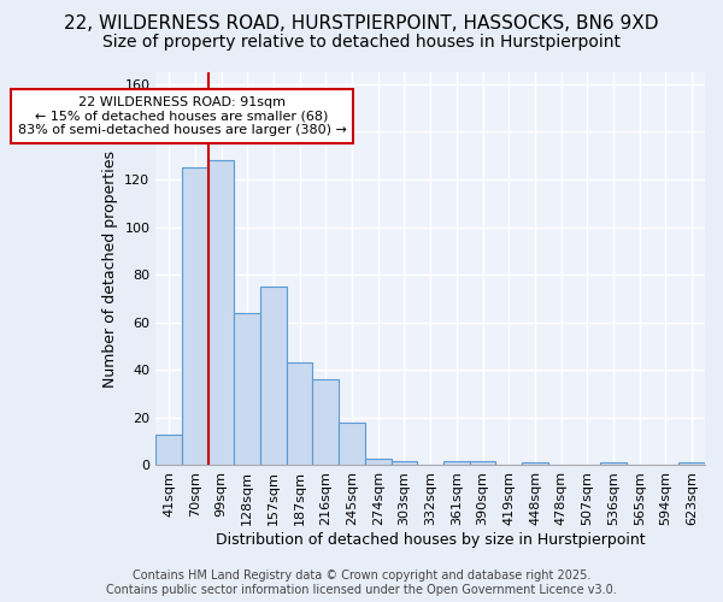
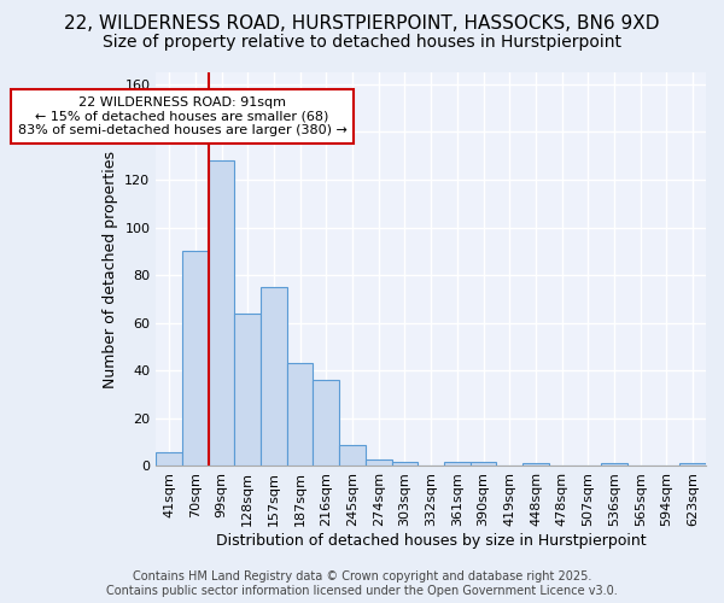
41sqm: 13 -> 6
70sqm: 125 -> 90
245sqm: 18 -> 9
